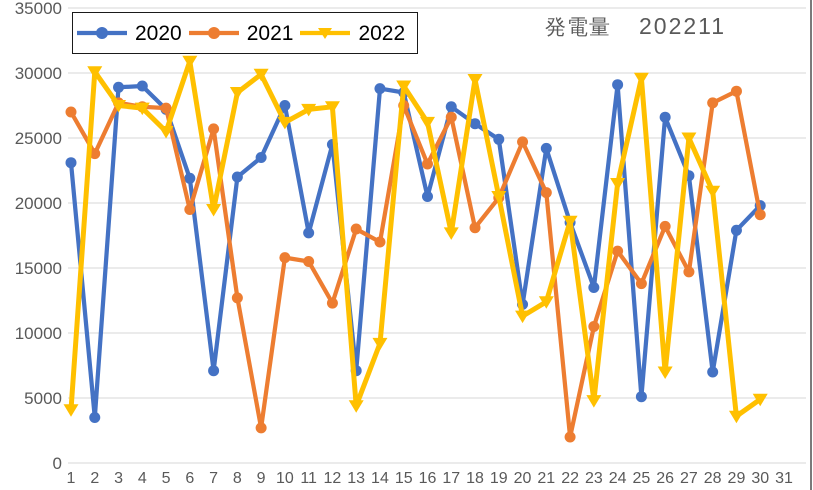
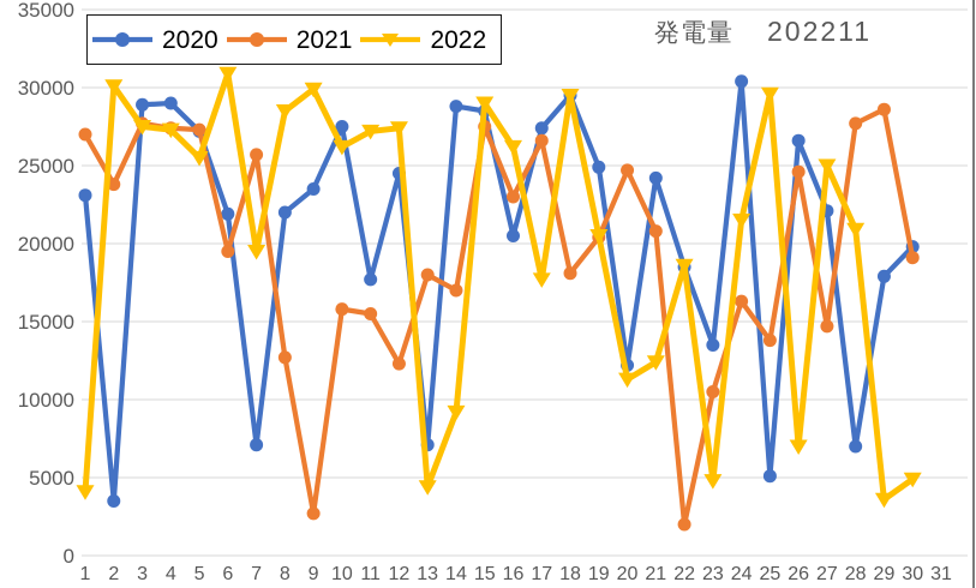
2020/18: 26100 -> 29500
2020/24: 29100 -> 30400
2021/26: 18200 -> 24600
